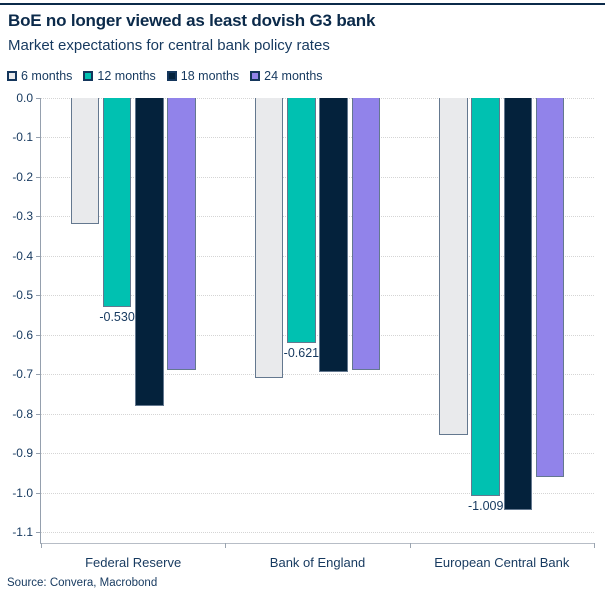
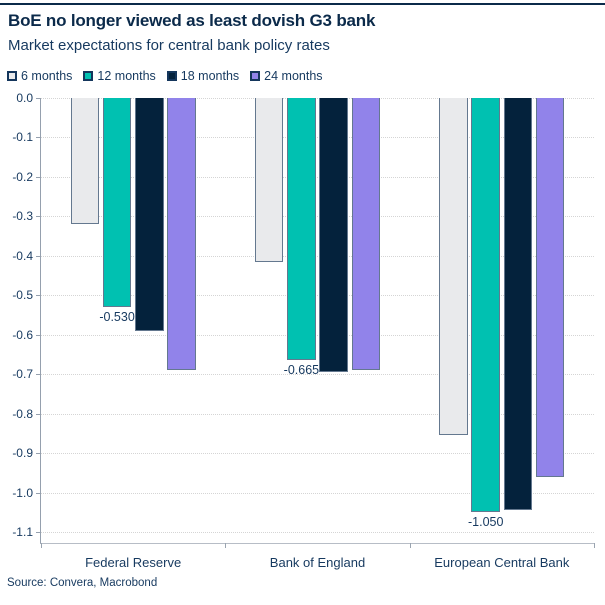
18 months/Federal Reserve: -0.78 -> -0.59
6 months/Bank of England: -0.71 -> -0.41
12 months/Bank of England: -0.621 -> -0.665
12 months/European Central Bank: -1.009 -> -1.050
